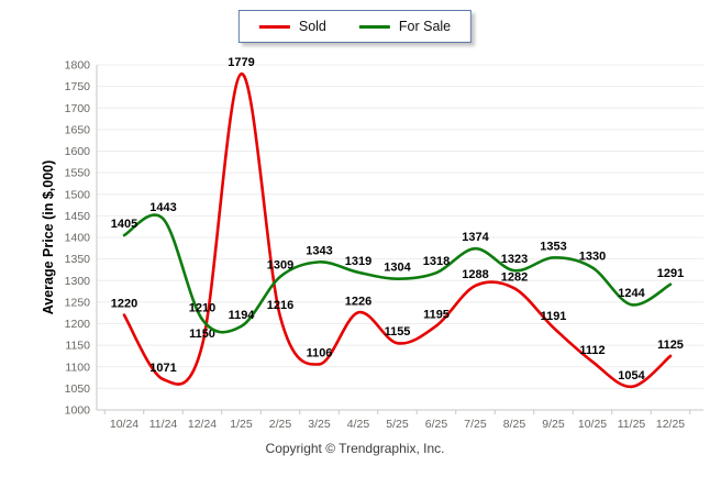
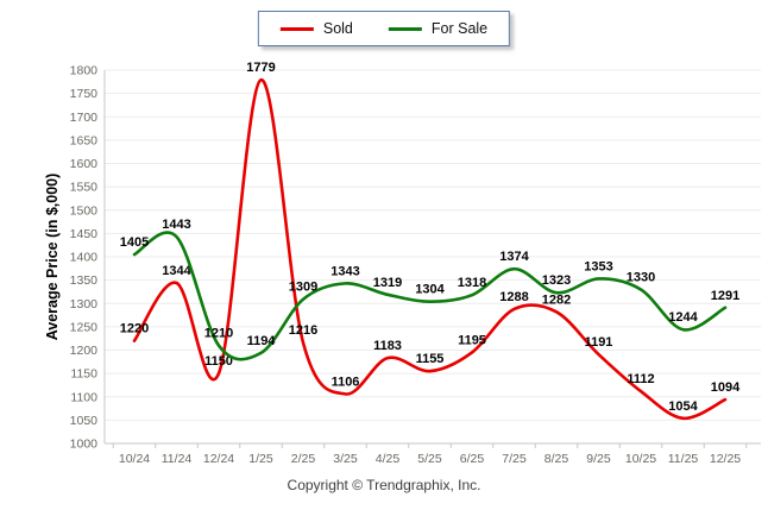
Sold/11/24: 1071 -> 1344
Sold/4/25: 1226 -> 1183
Sold/12/25: 1125 -> 1094
